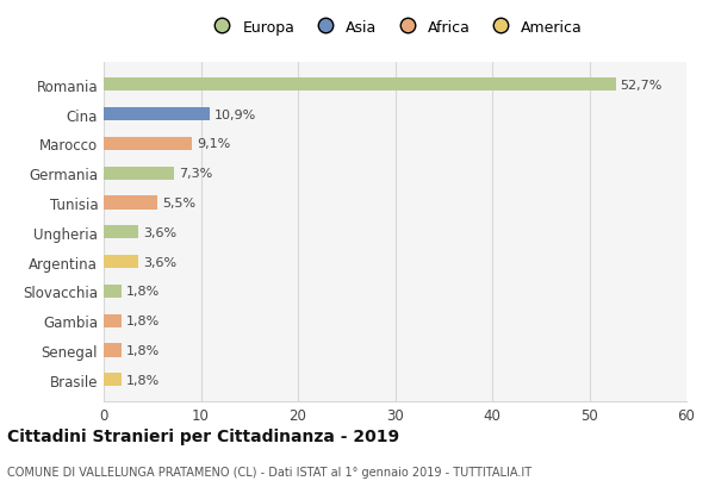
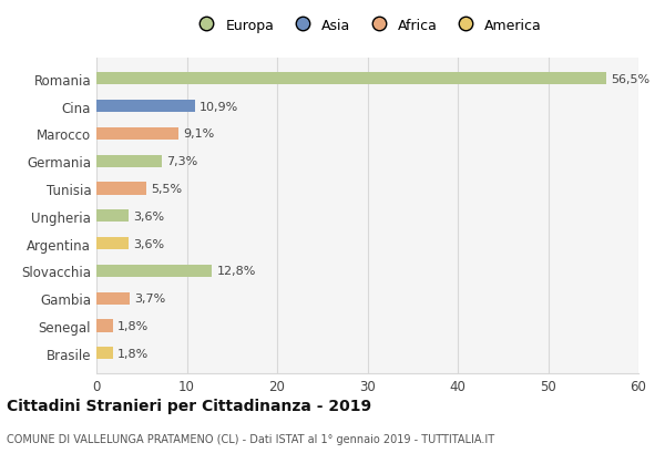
Romania: 52,7% -> 56,5%
Slovacchia: 1,8% -> 12,8%
Gambia: 1,8% -> 3,7%
